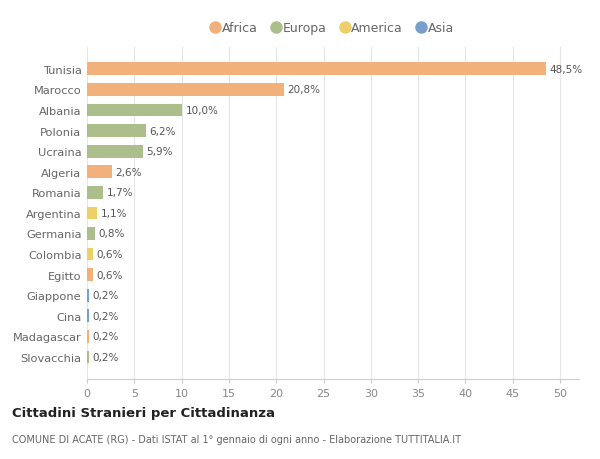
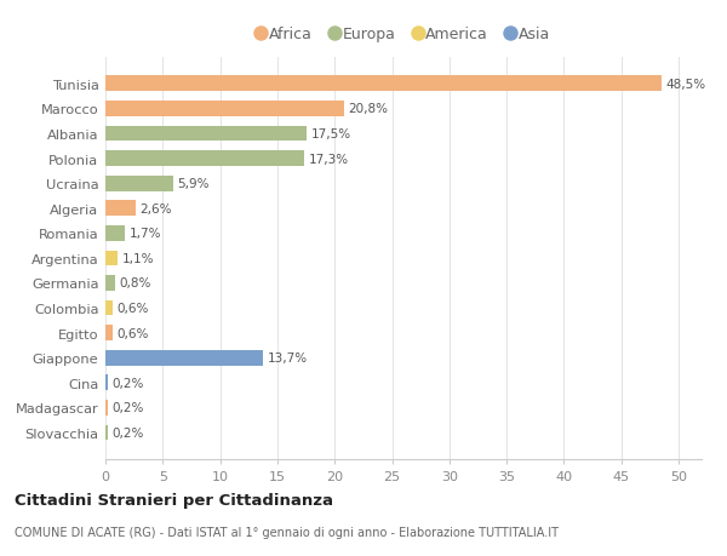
Albania: 10,0% -> 17,5%
Polonia: 6,2% -> 17,3%
Giappone: 0,2% -> 13,7%
